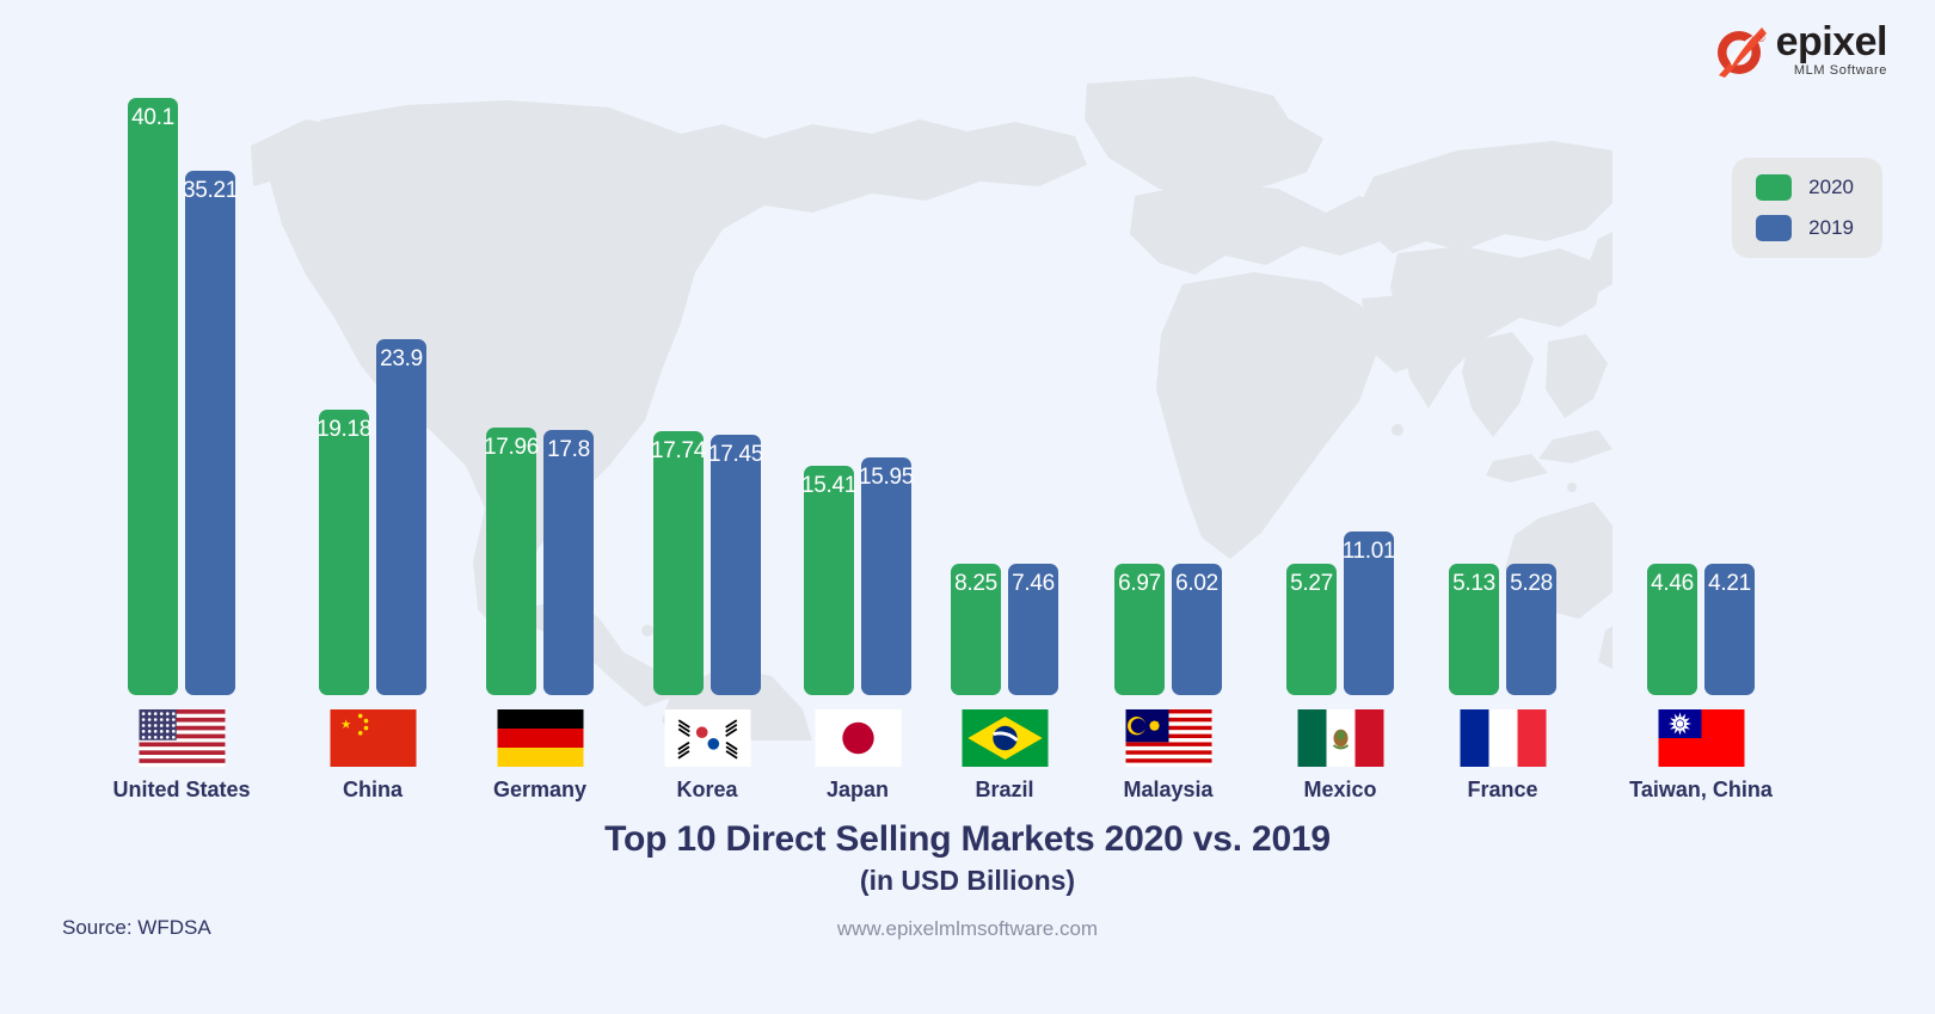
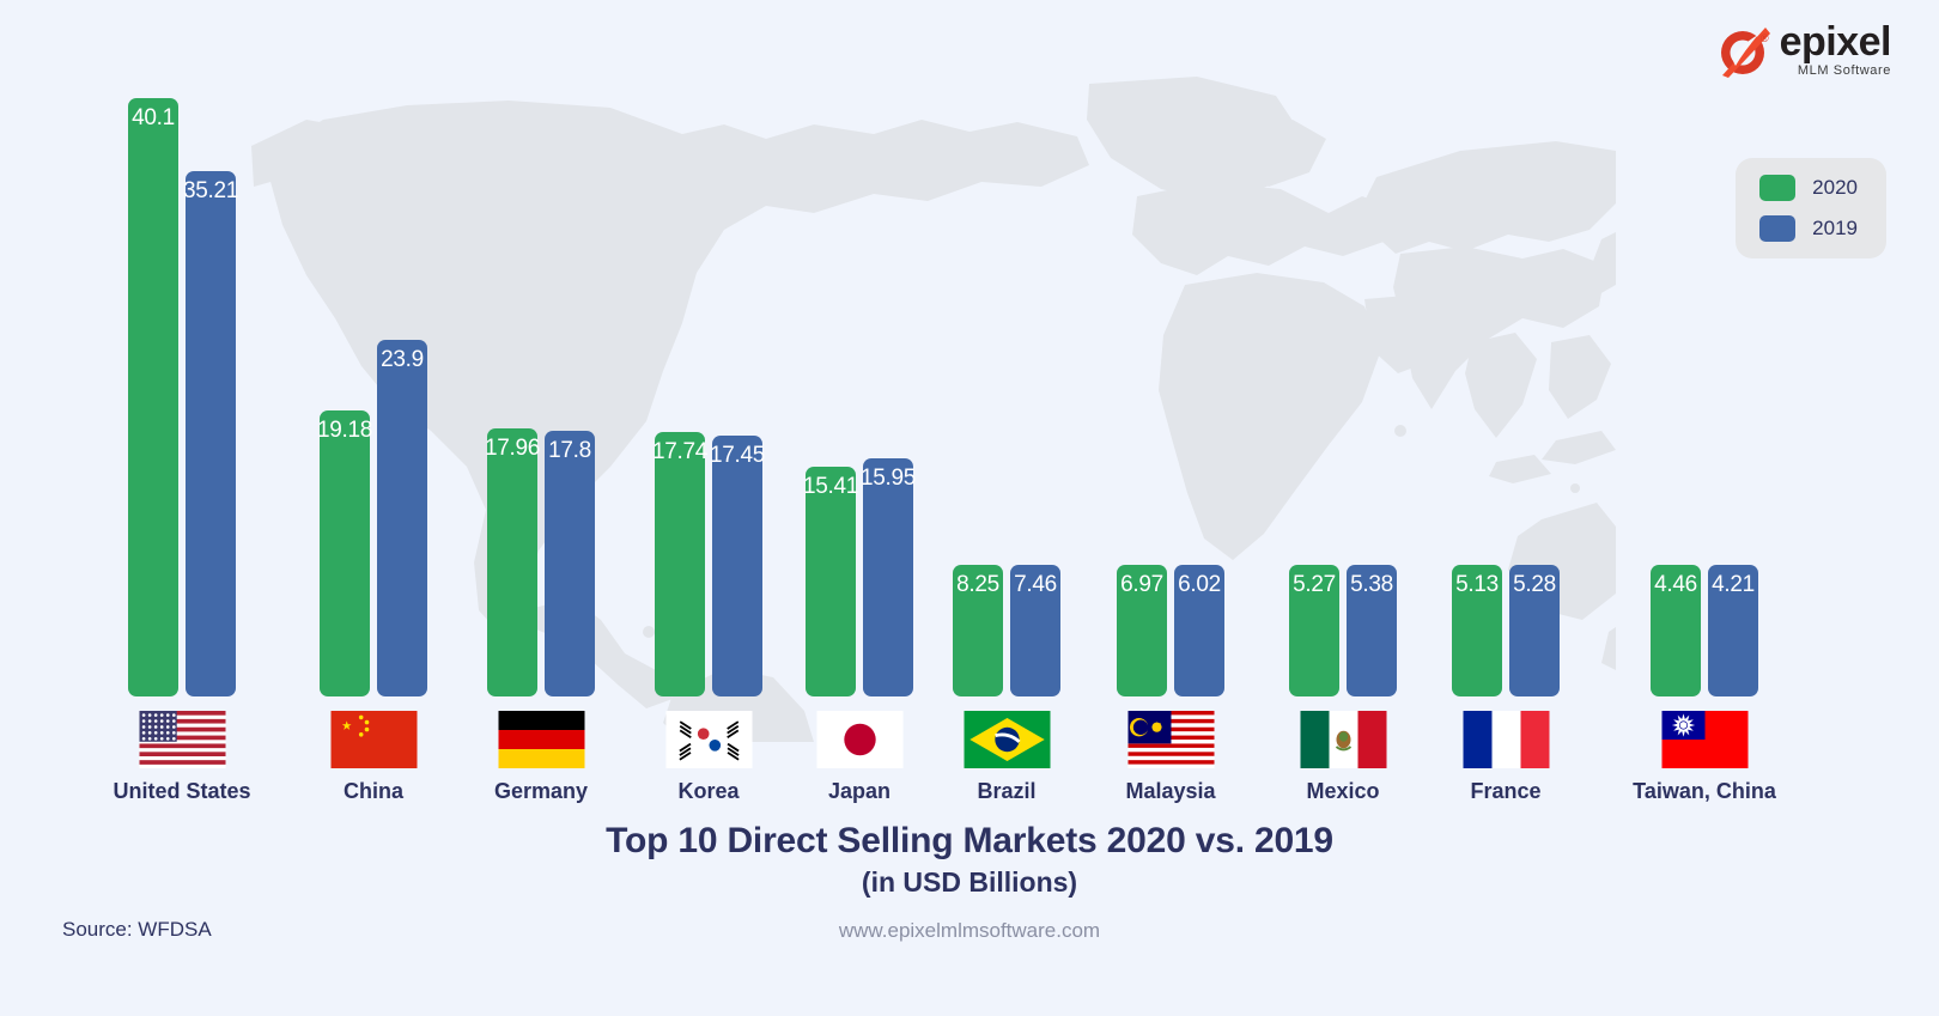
2019/Mexico: 11.01 -> 5.38
